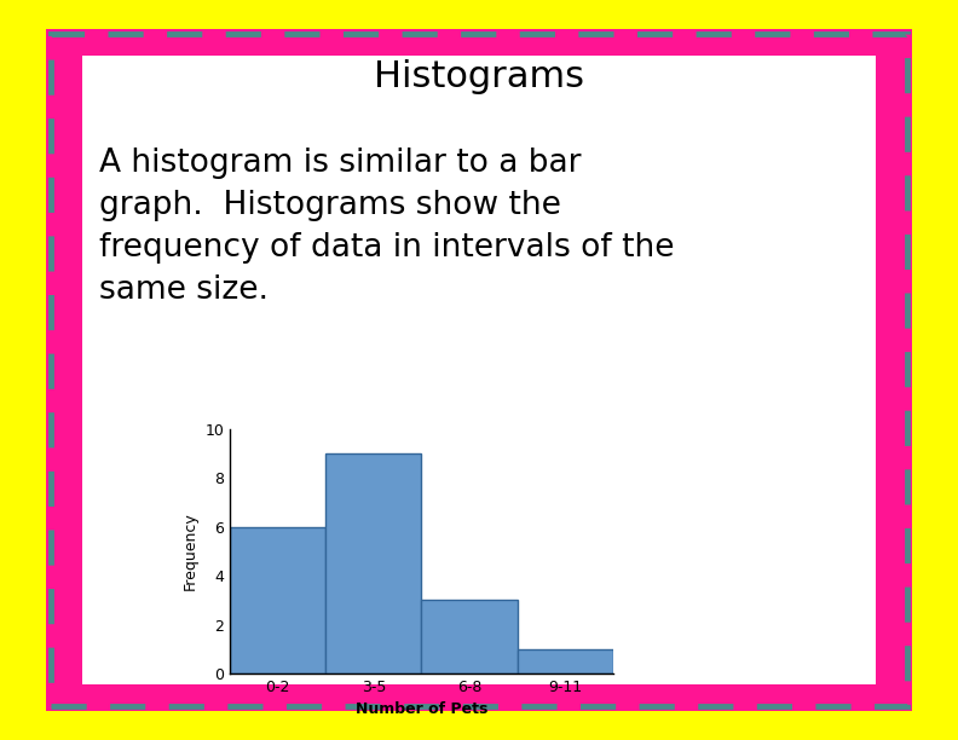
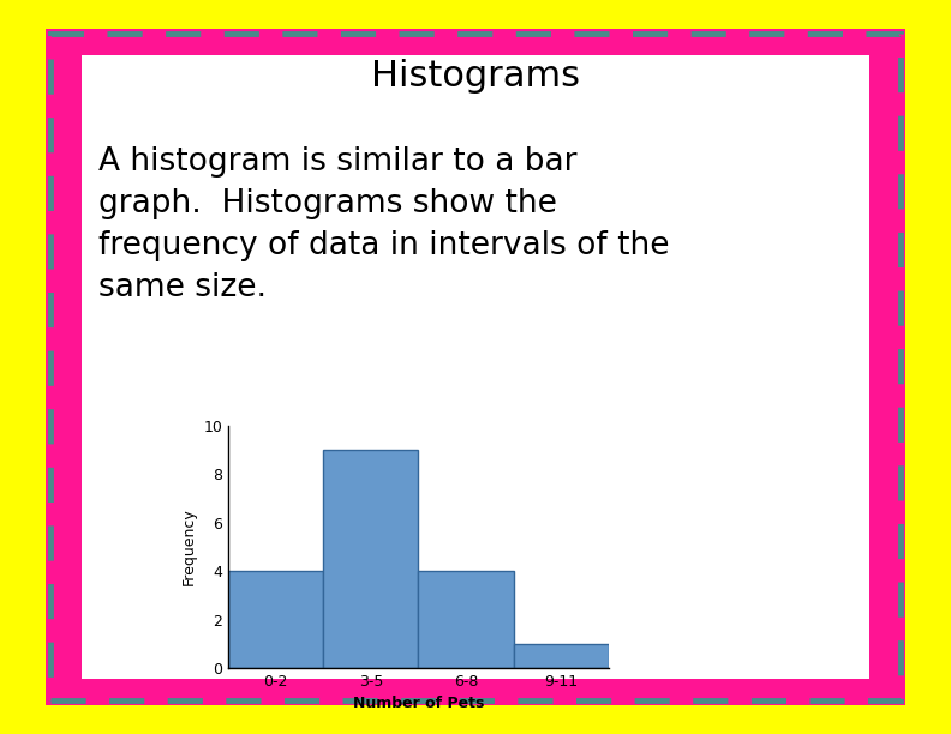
0-2: 6 -> 4
6-8: 3 -> 4
